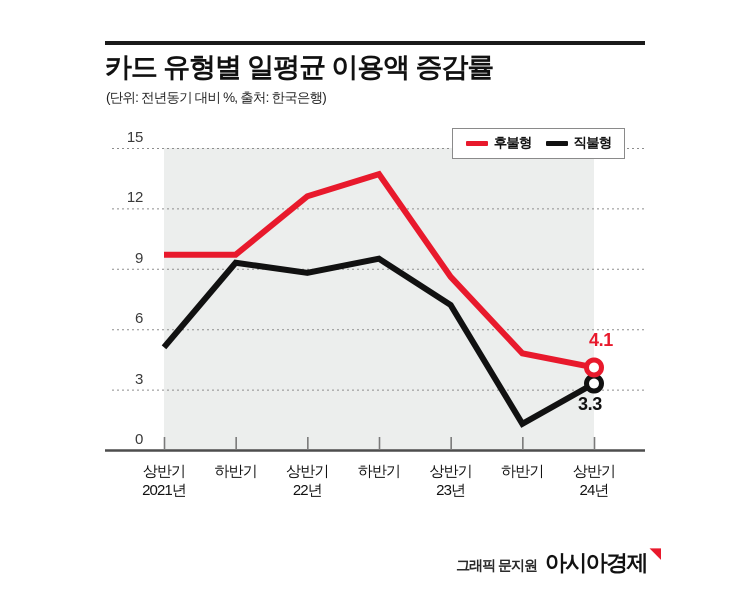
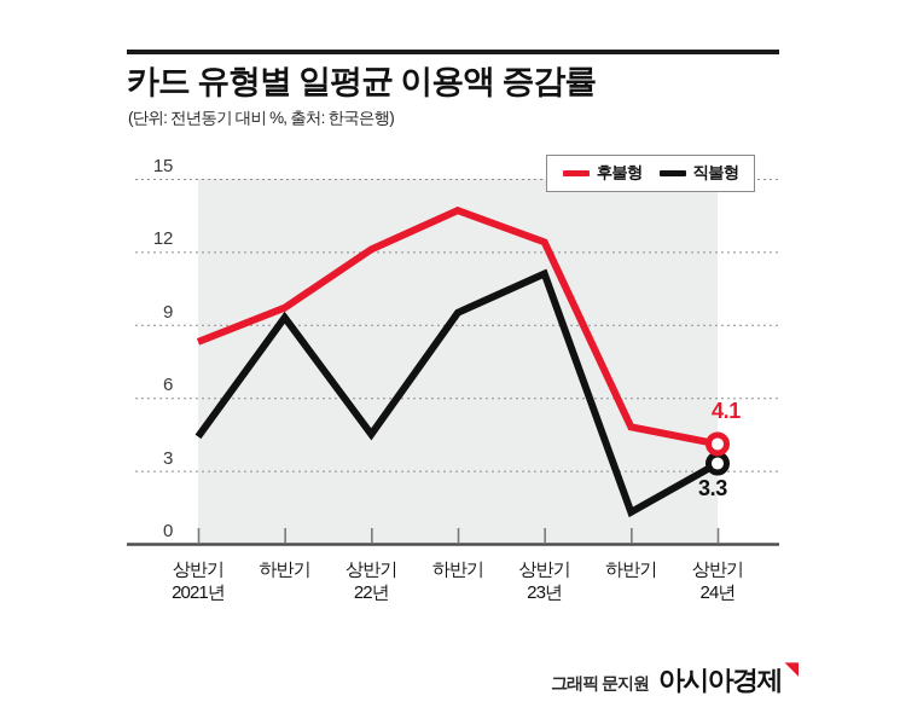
후불형/상반기 2021년: 9.7 -> 8.3
직불형/상반기 2021년: 5.1 -> 4.4
후불형/상반기 22년: 12.6 -> 12.1
직불형/상반기 22년: 8.8 -> 4.5
후불형/상반기 23년: 8.6 -> 12.4
직불형/상반기 23년: 7.2 -> 11.1
